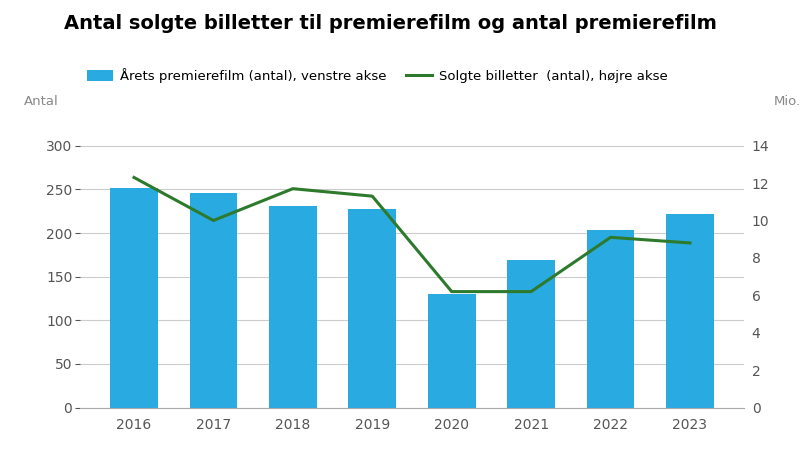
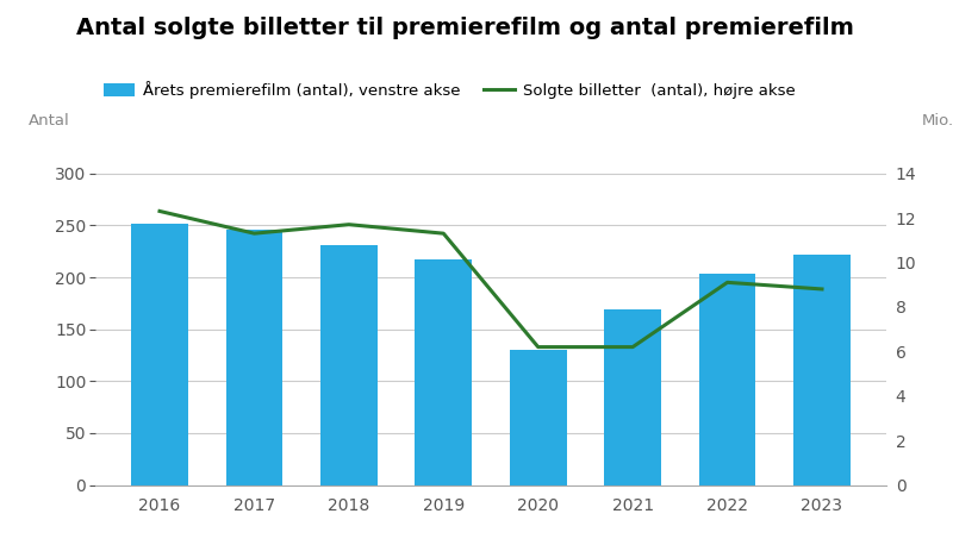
Solgte billetter (antal), højre akse/2017: 10.0 -> 11.3
Årets premierefilm (antal), venstre akse/2019: 228 -> 217
